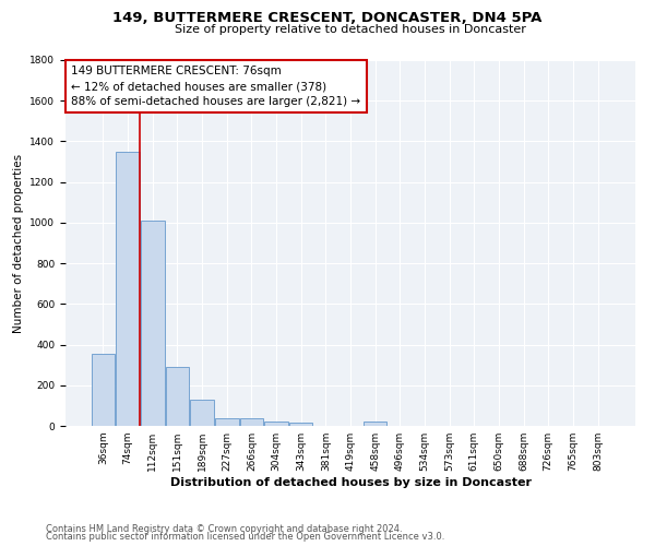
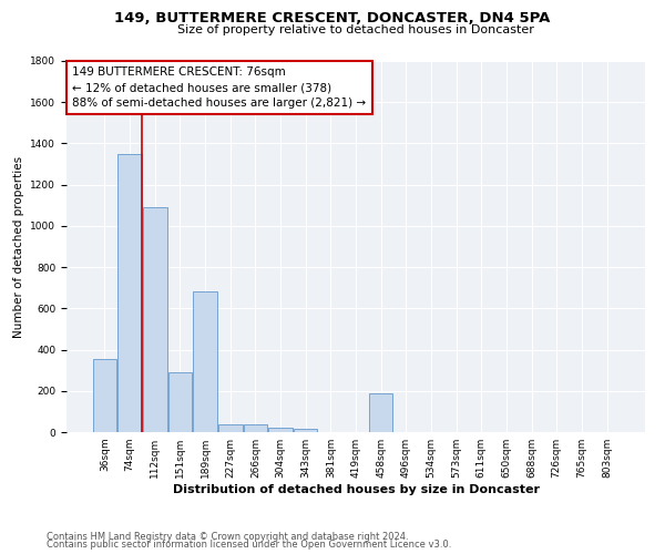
112sqm: 1010 -> 1090
189sqm: 130 -> 680
458sqm: 20 -> 190
